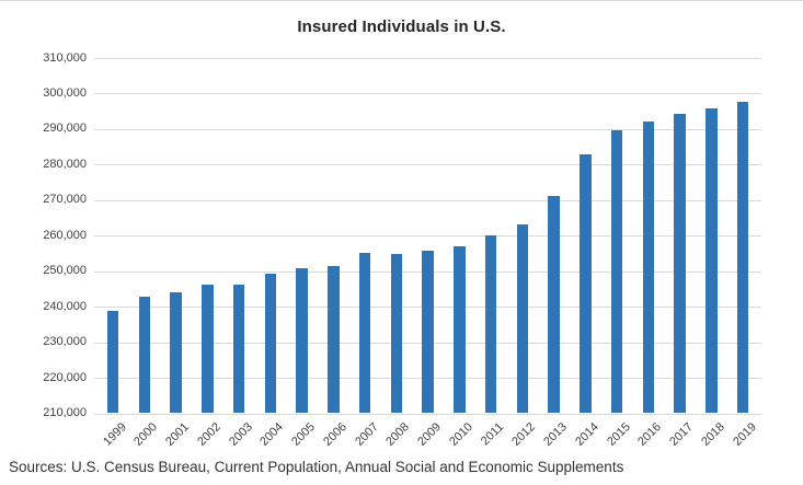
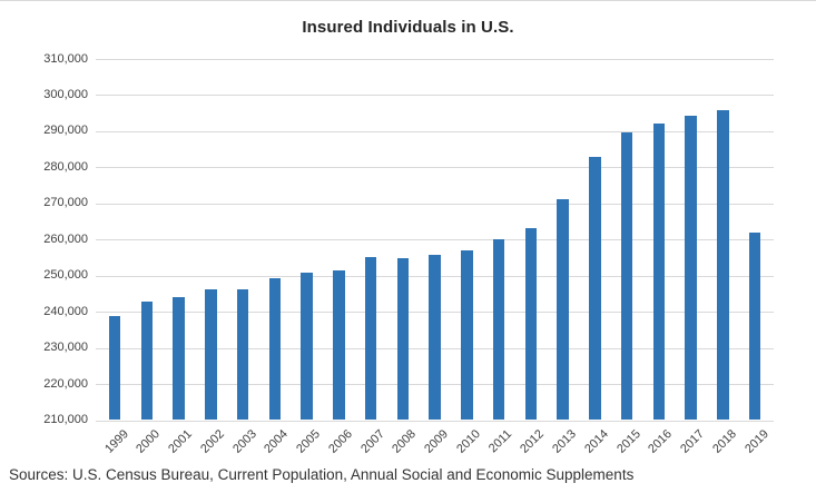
2019: 298000 -> 262000
